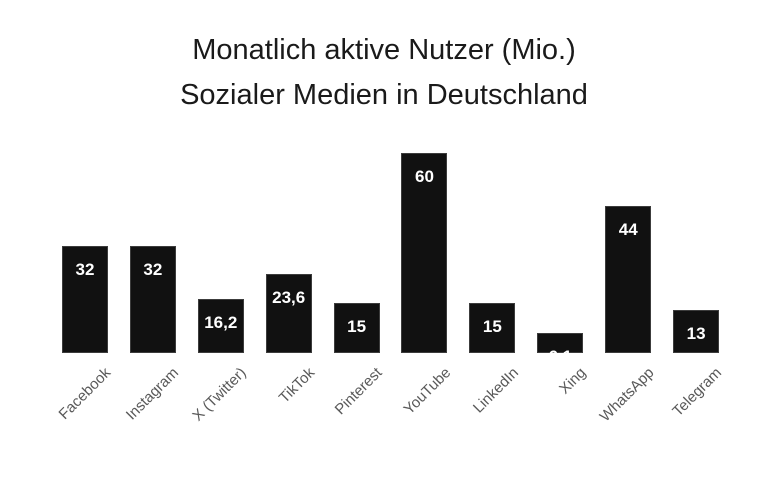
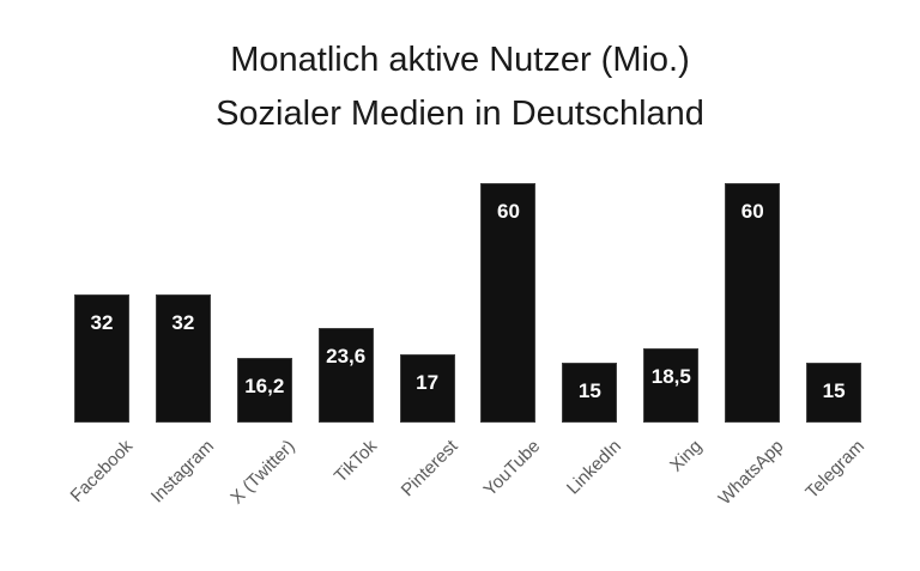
Pinterest: 15 -> 17
Xing: 6,1 -> 18,5
WhatsApp: 44 -> 60
Telegram: 13 -> 15
